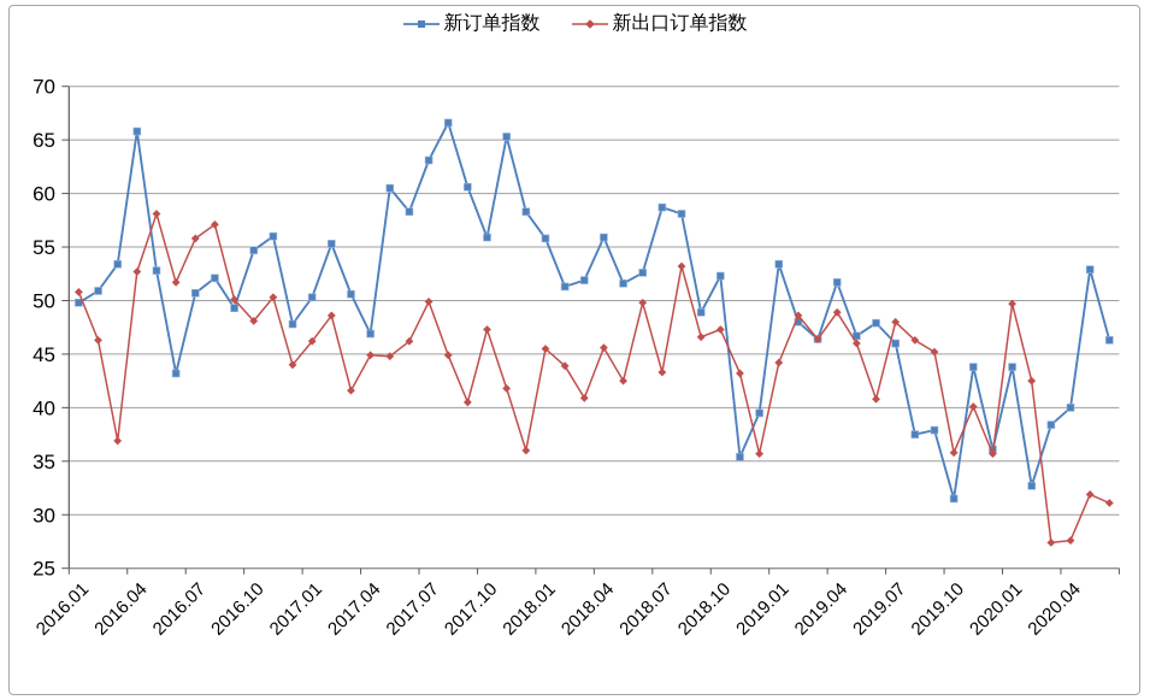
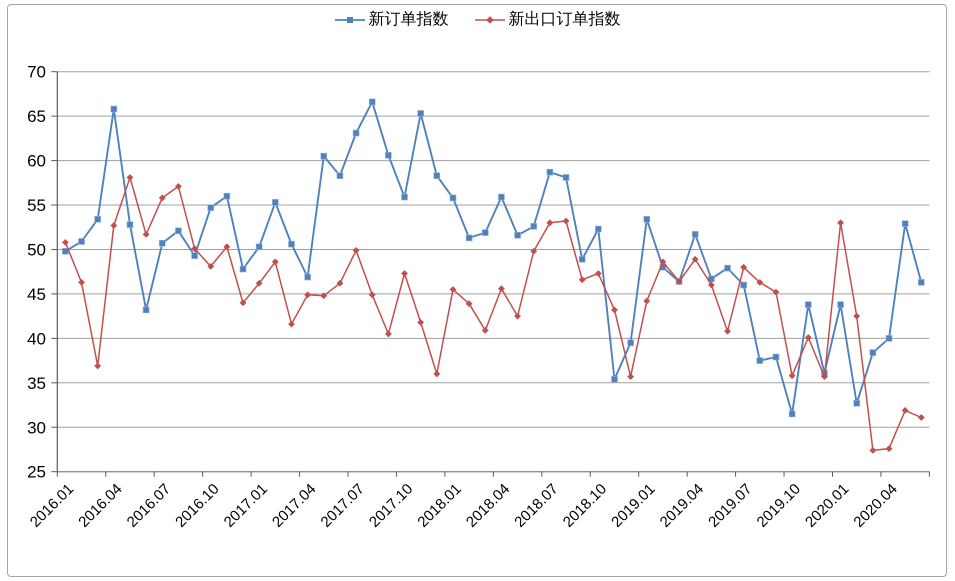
新出口订单指数/2018.07: 43 -> 53
新出口订单指数/2020.01: 50 -> 53
